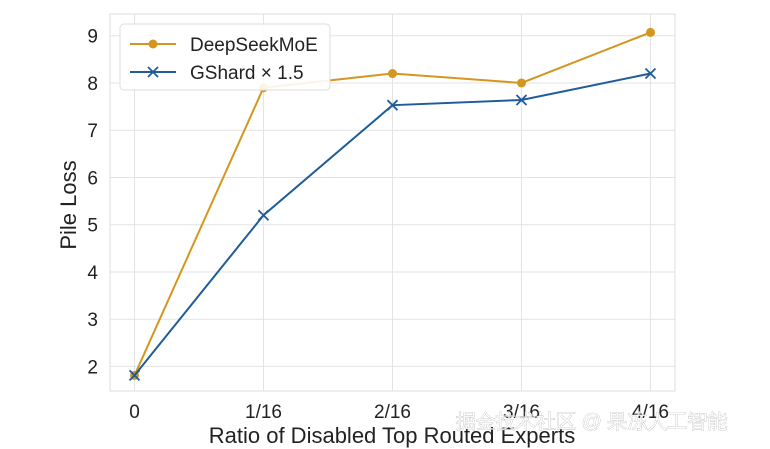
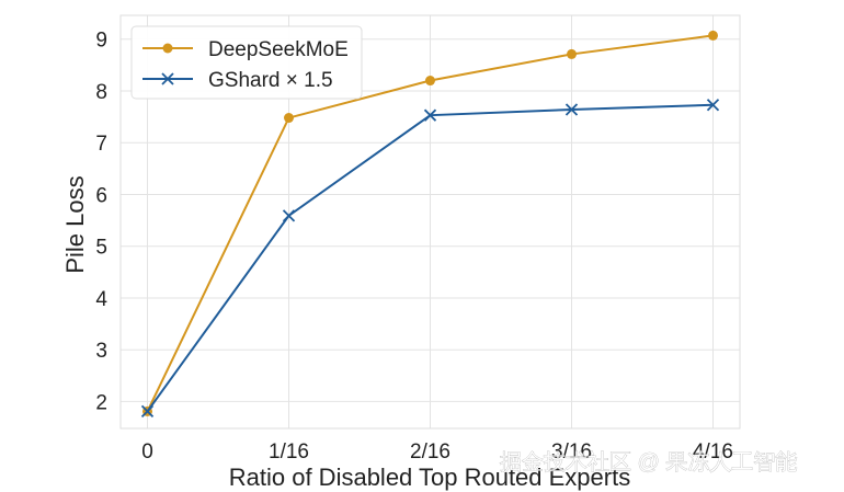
DeepSeekMoE/1/16: 7.9 -> 7.5
GShard × 1.5/1/16: 5.2 -> 5.6
DeepSeekMoE/3/16: 8.0 -> 8.7
GShard × 1.5/4/16: 8.2 -> 7.7
